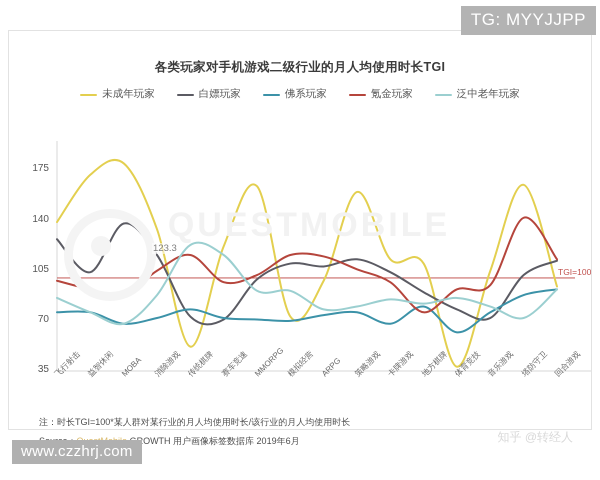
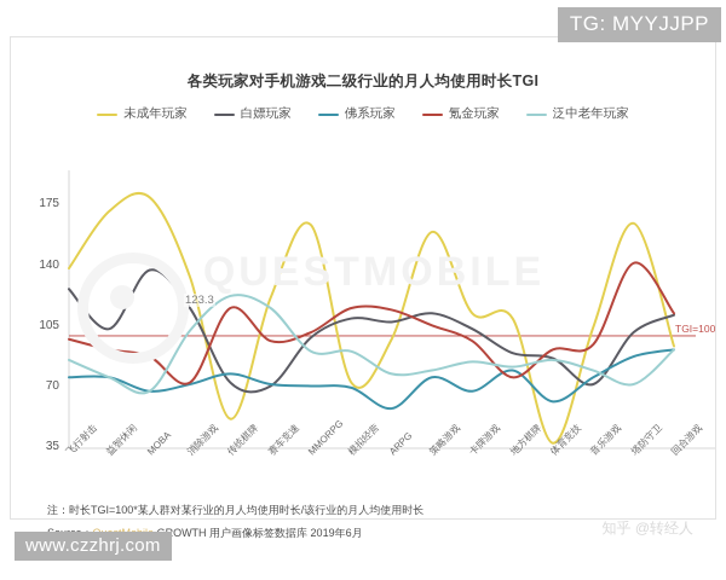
氪金玩家/消除游戏: 105 -> 73
泛中老年玩家/消除游戏: 88 -> 103
佛系玩家/ARPG: 74 -> 58
白嫖玩家/体育竞技: 78 -> 87
